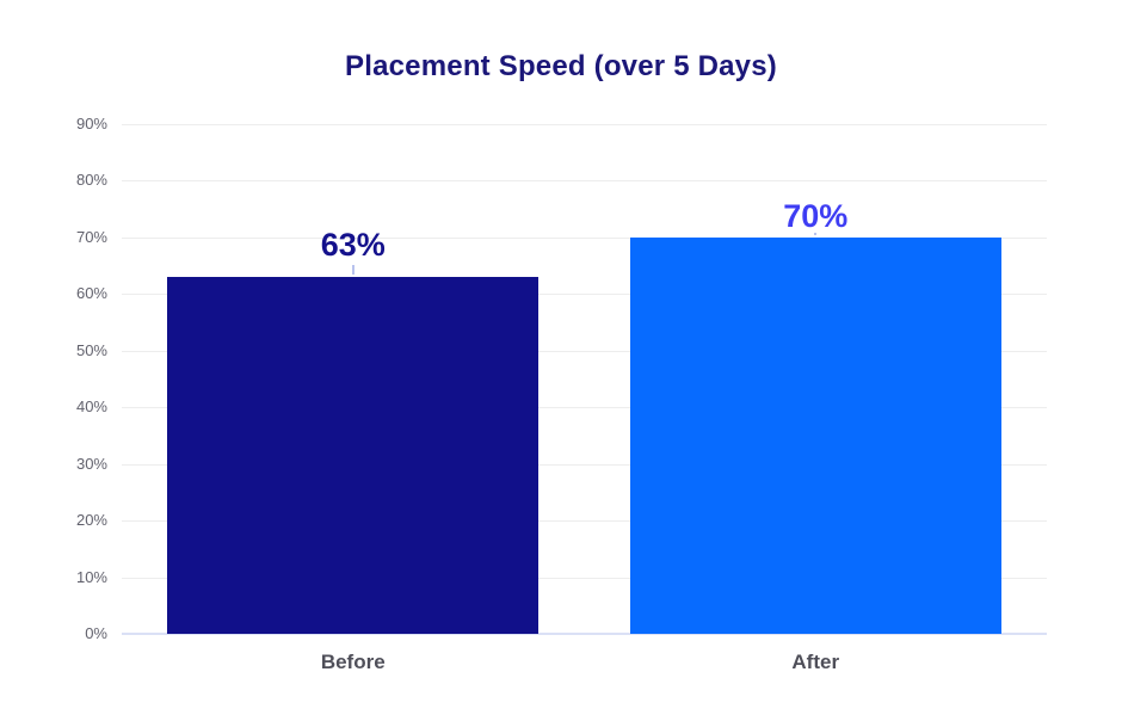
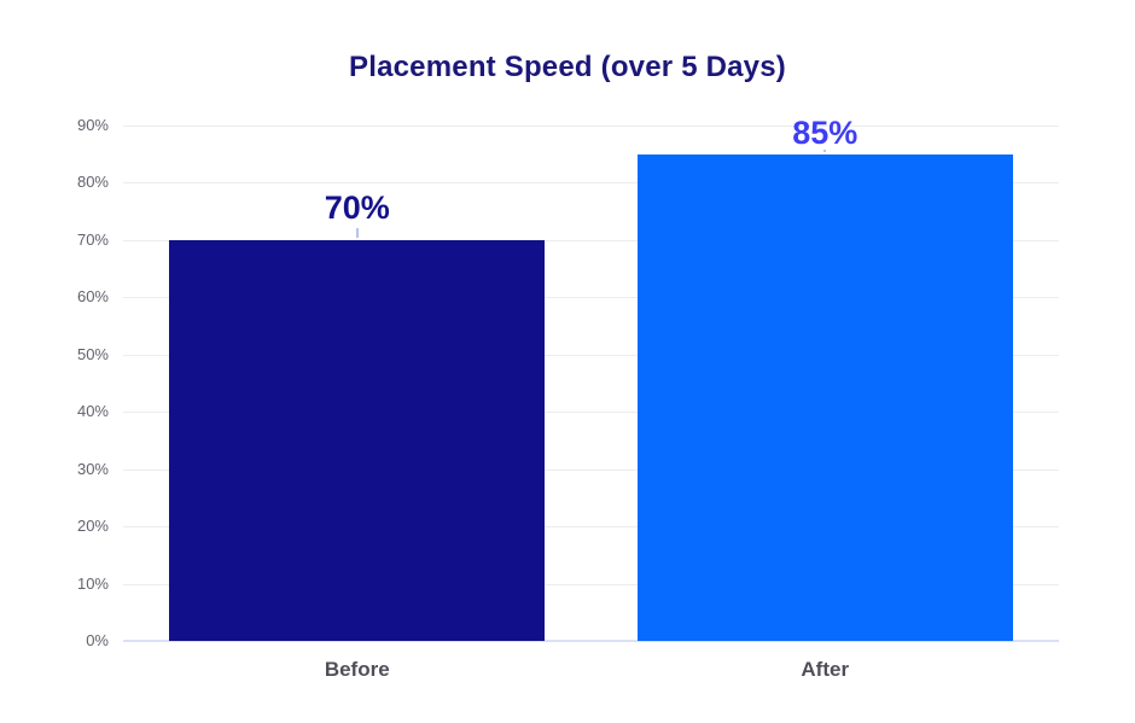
Before: 63% -> 70%
After: 70% -> 85%
